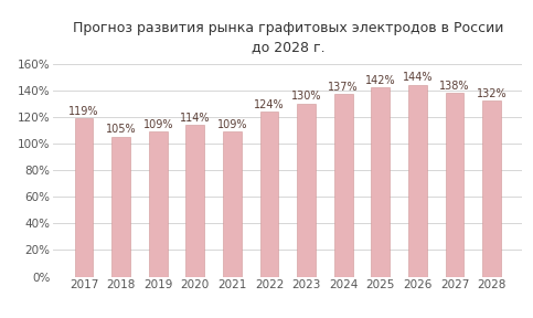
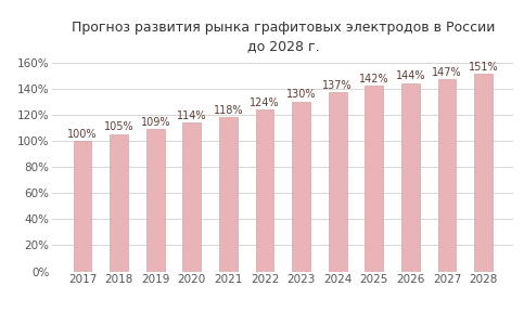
2017: 119% -> 100%
2021: 109% -> 118%
2027: 138% -> 147%
2028: 132% -> 151%
